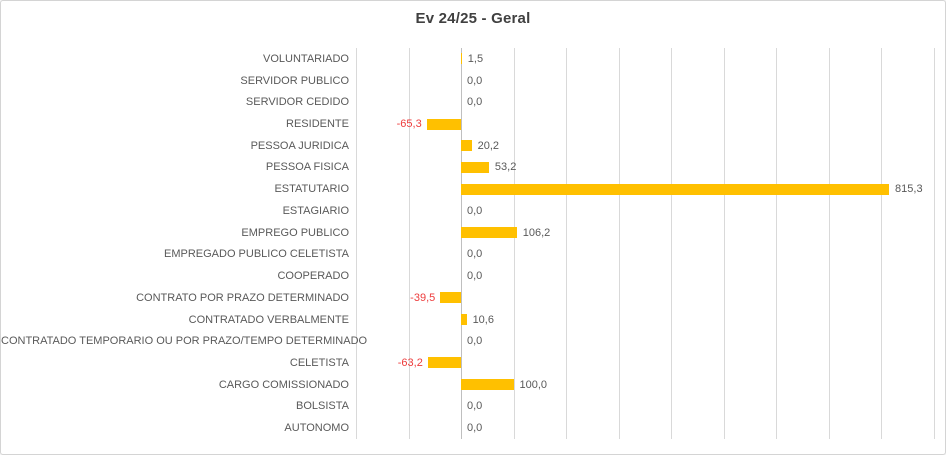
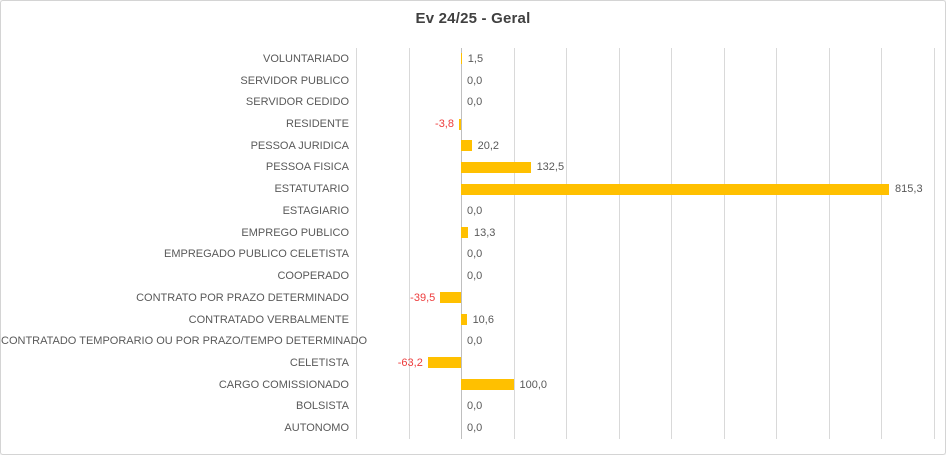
RESIDENTE: -65,3 -> -3,8
PESSOA FISICA: 53,2 -> 132,5
EMPREGO PUBLICO: 106,2 -> 13,3
